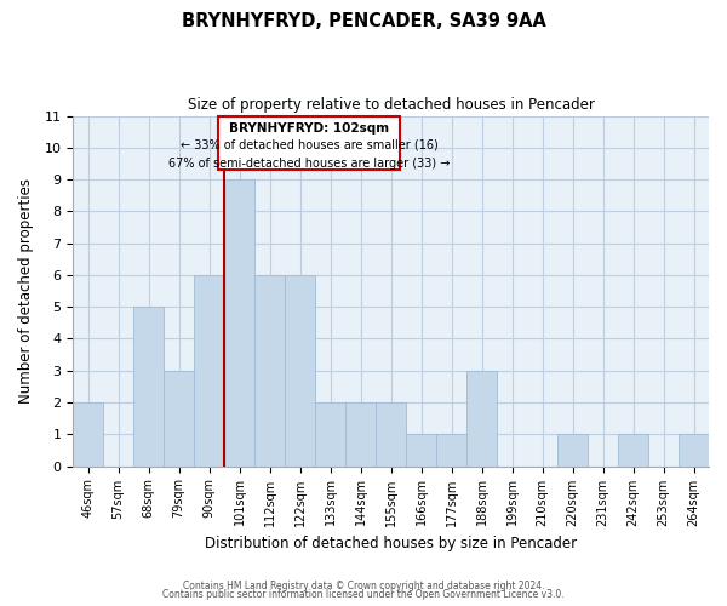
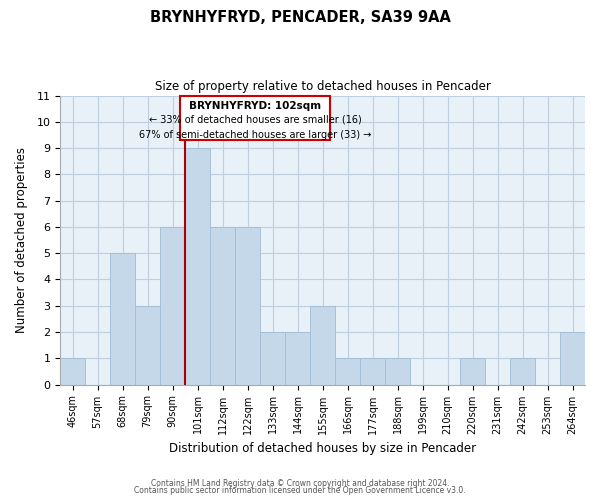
46sqm: 2 -> 1
155sqm: 2 -> 3
188sqm: 3 -> 1
264sqm: 1 -> 2
